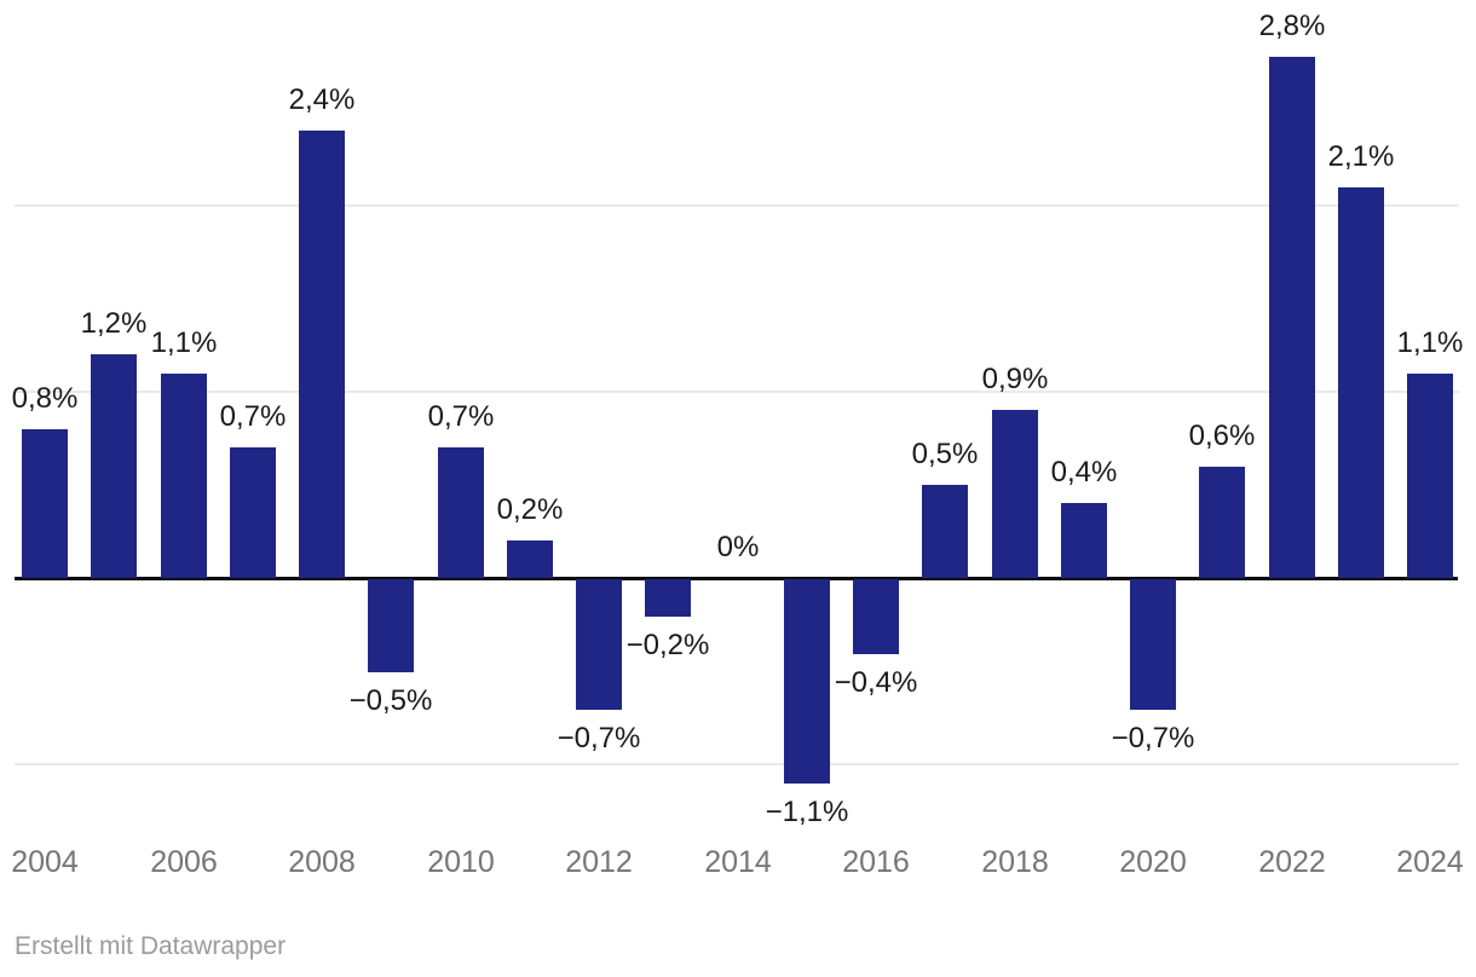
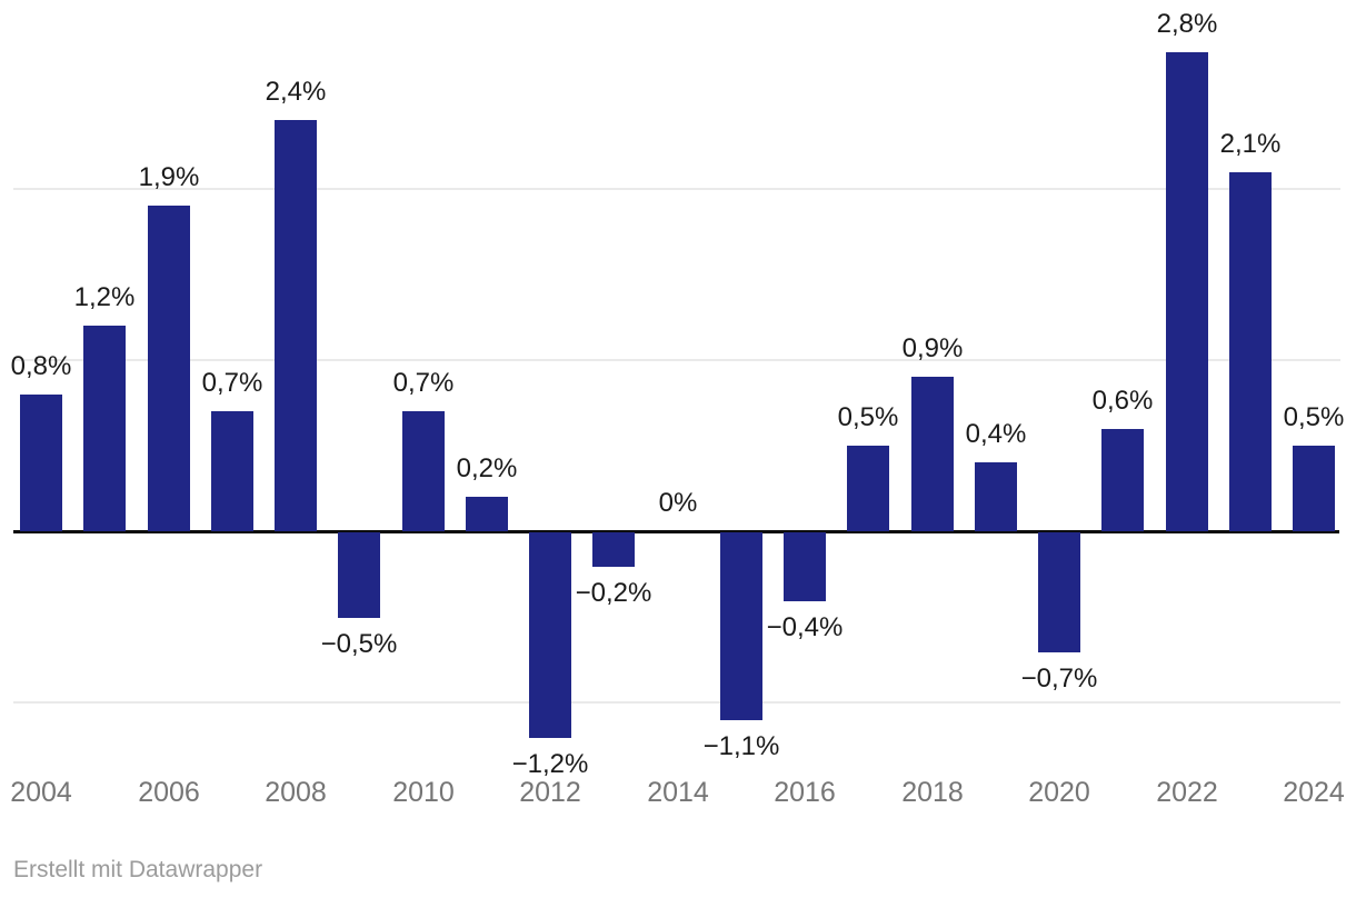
2006: 1,1% -> 1,9%
2012: −0,7% -> −1,2%
2024: 1,1% -> 0,5%
